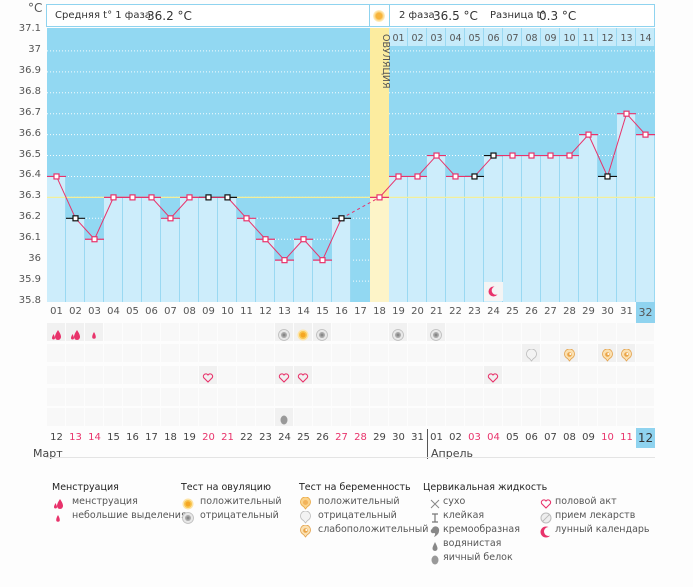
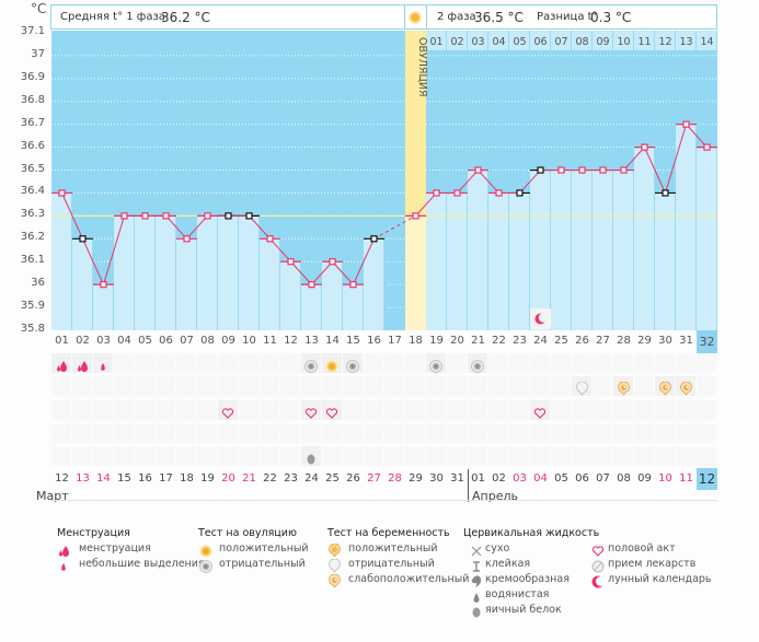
03: 36.1 -> 36.0
